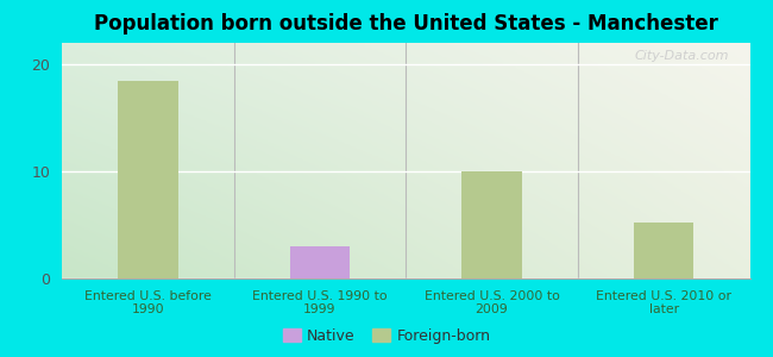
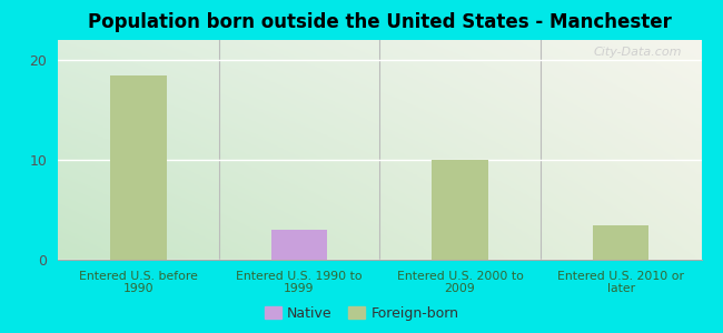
Entered U.S. 2010 or later: 5.2 -> 3.5
